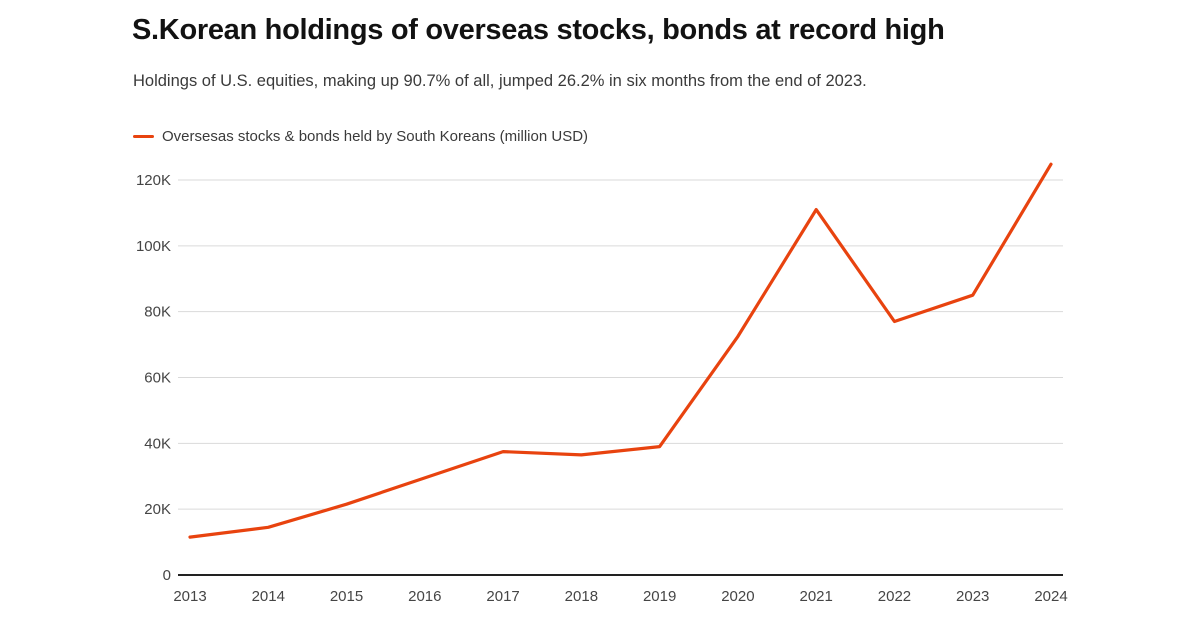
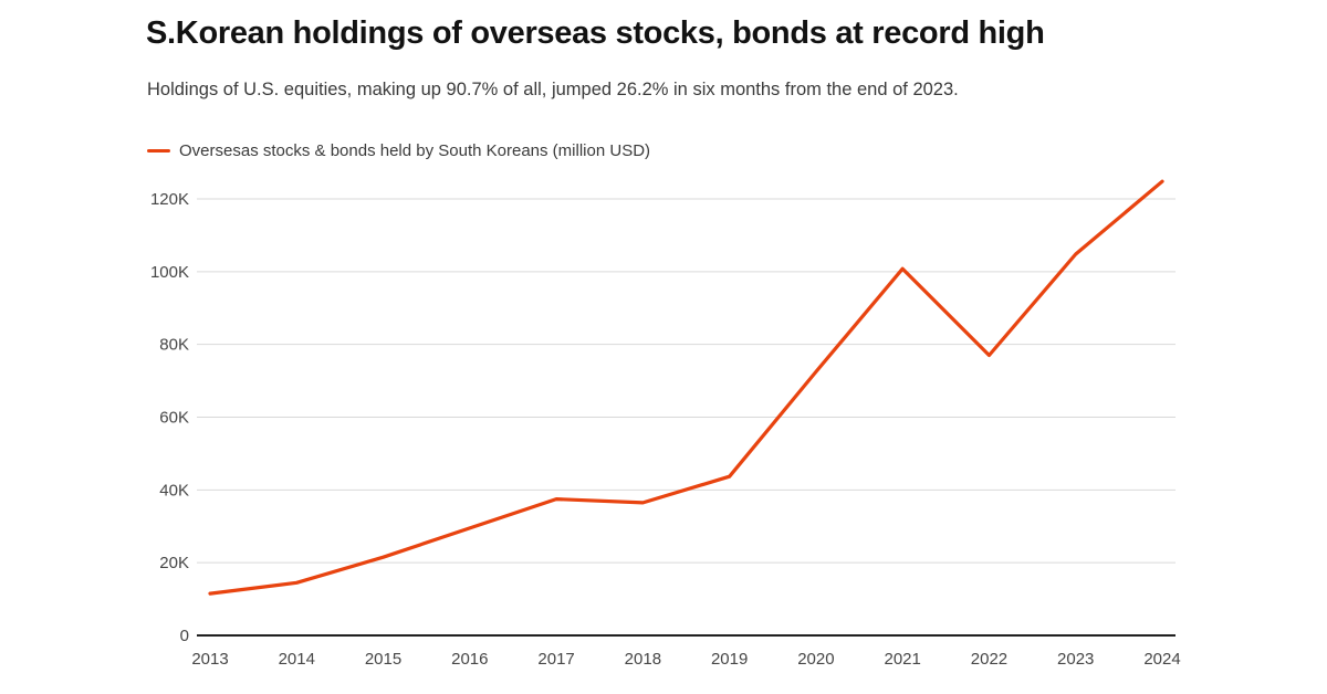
2019: 39K -> 44K
2021: 111K -> 101K
2023: 85K -> 105K
